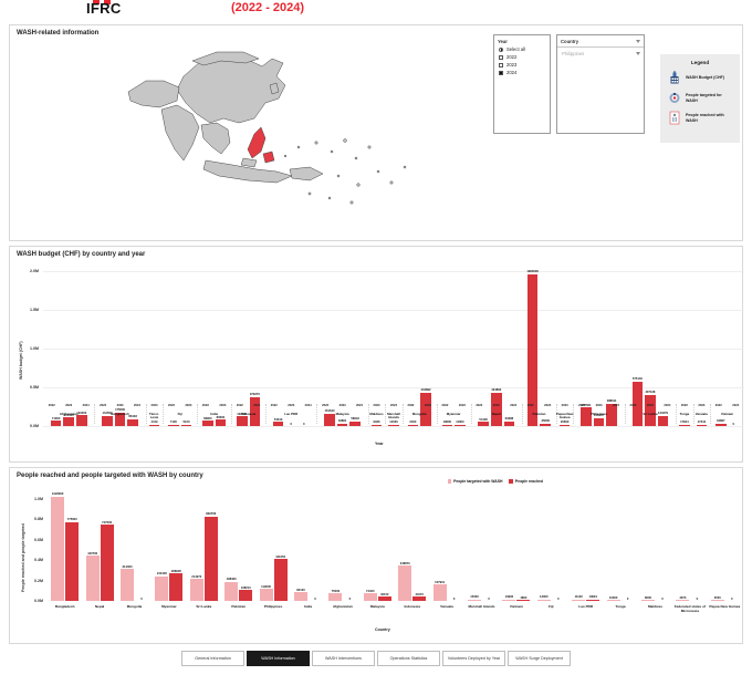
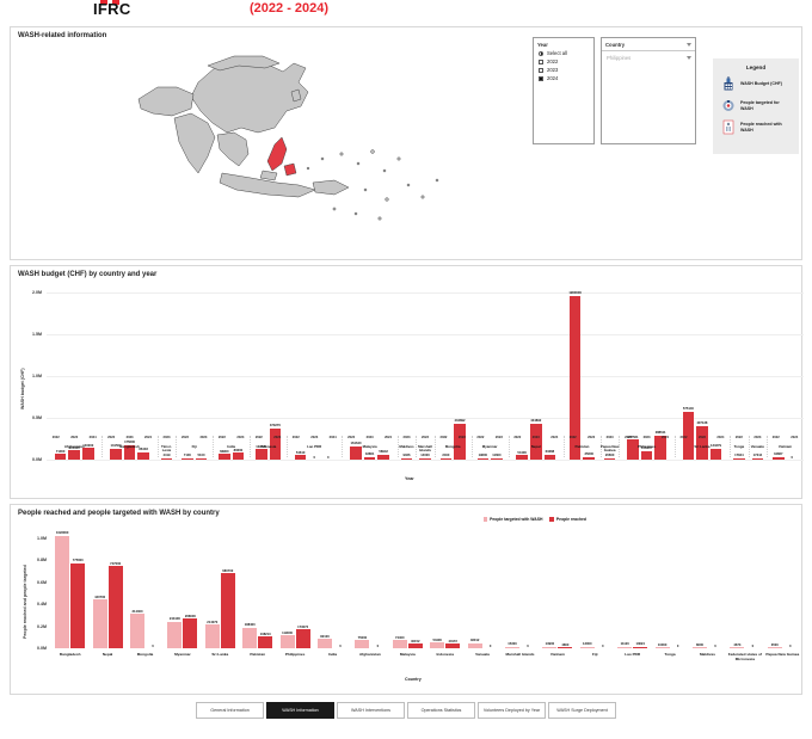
People reached and people targeted with WASH by country/People reached/Sri Lanka: 829766 -> 680700
People reached and people targeted with WASH by country/People reached/Philippines: 411653 -> 173072
People reached and people targeted with WASH by country/People targeted with WASH/Indonesia: 346870 -> 53400
People reached and people targeted with WASH by country/People targeted with WASH/Vanuatu: 157901 -> 48012
